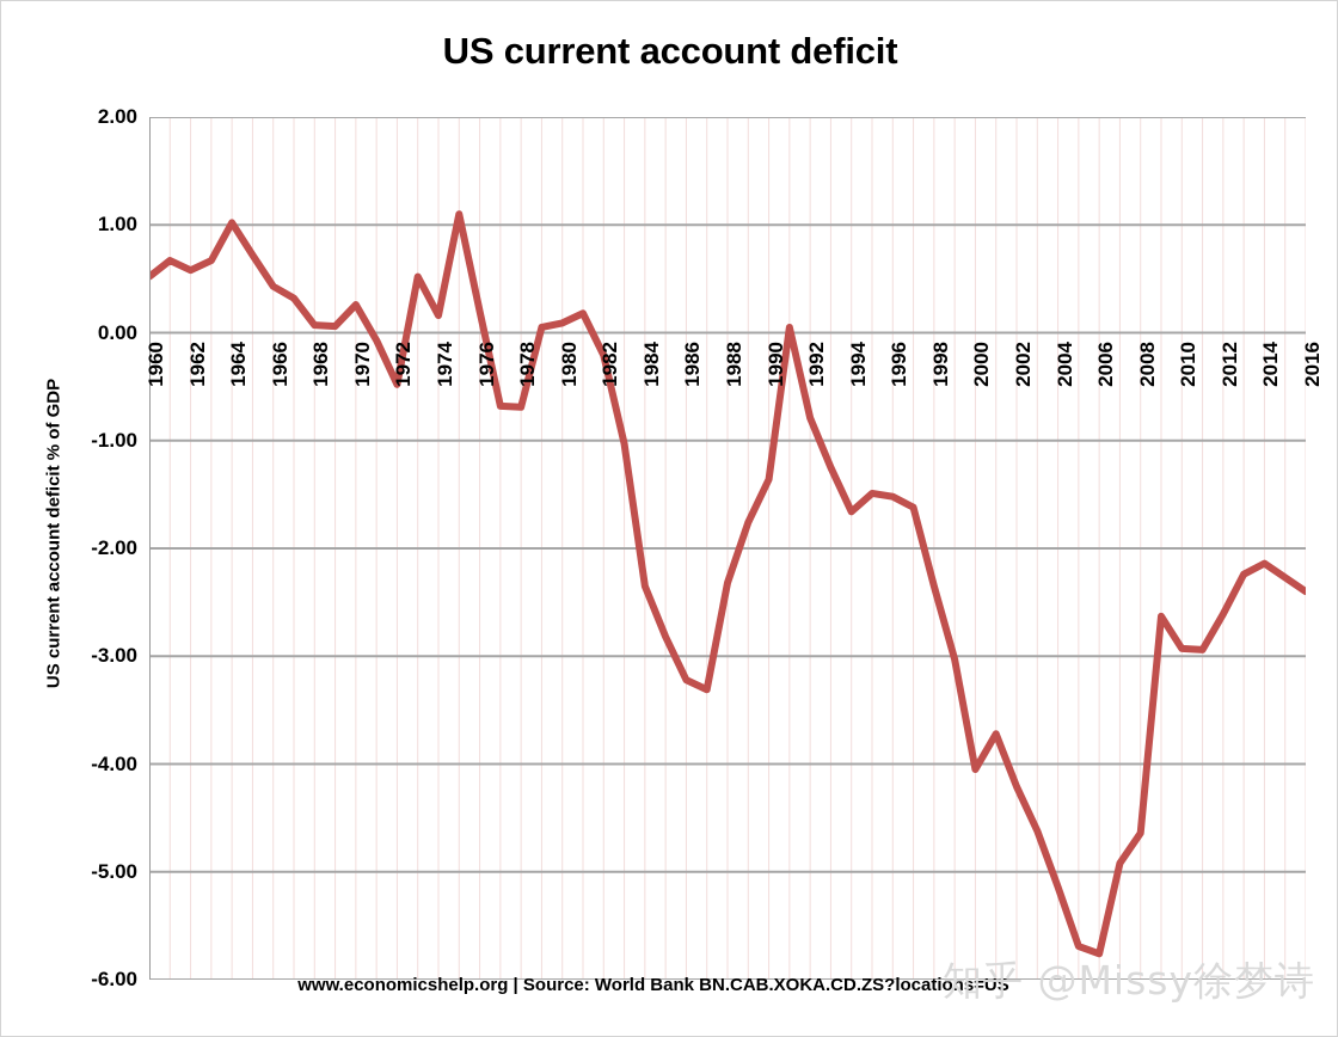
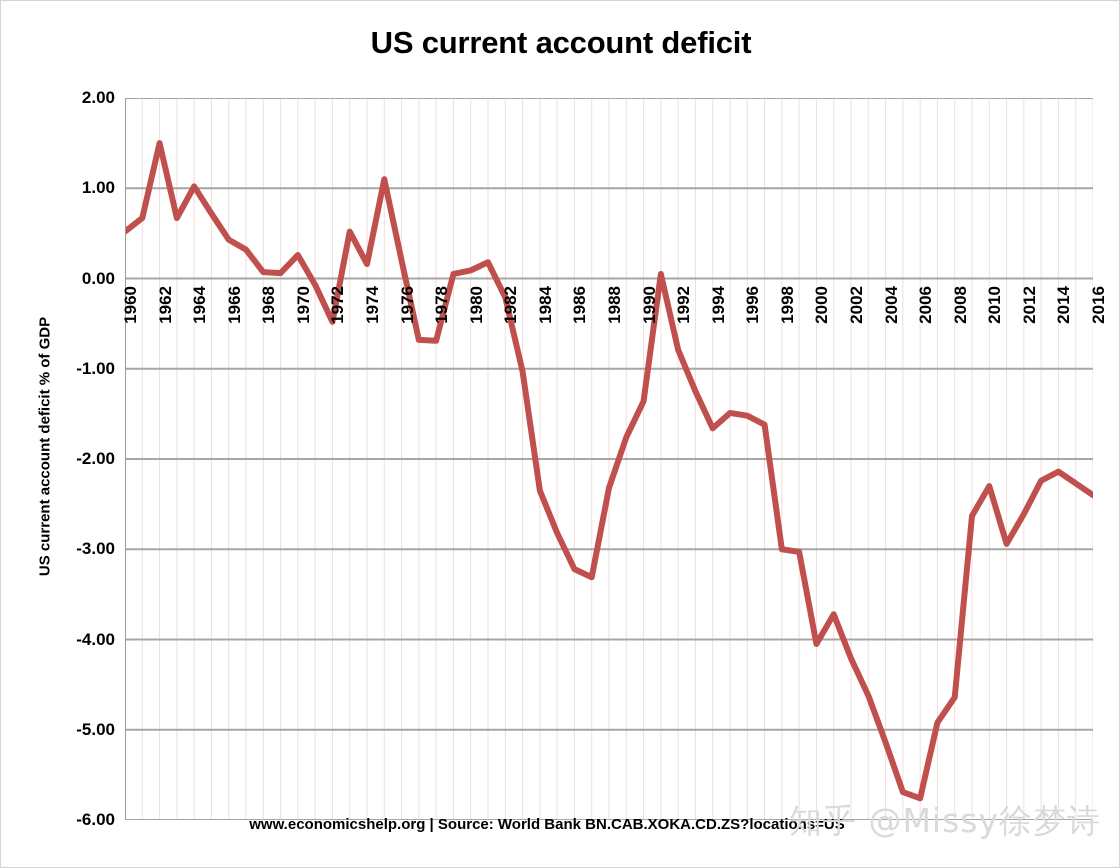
1962: 0.6 -> 1.5
1998: -2.4 -> -3.0
2010: -2.9 -> -2.3
